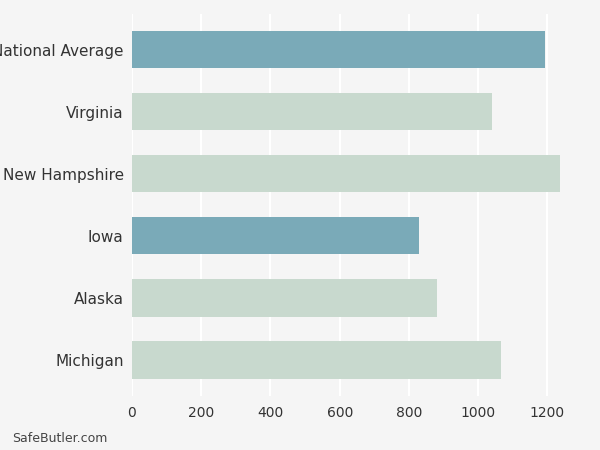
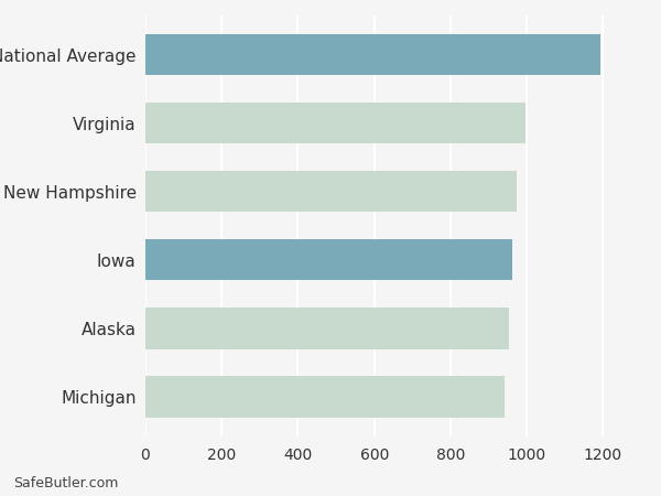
Virginia: 1040 -> 997
New Hampshire: 1235 -> 973
Iowa: 830 -> 961
Alaska: 880 -> 954
Michigan: 1065 -> 942
